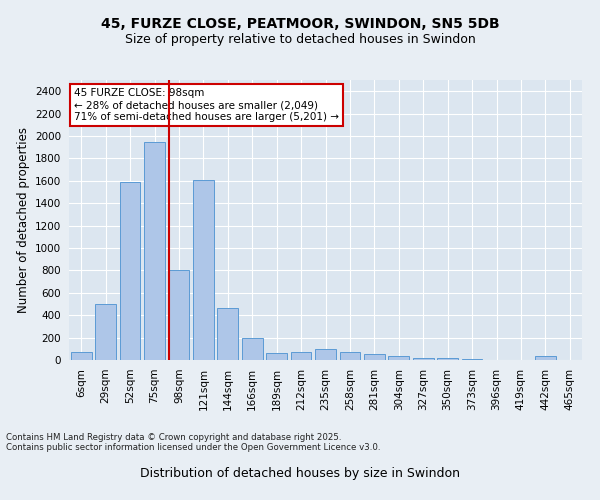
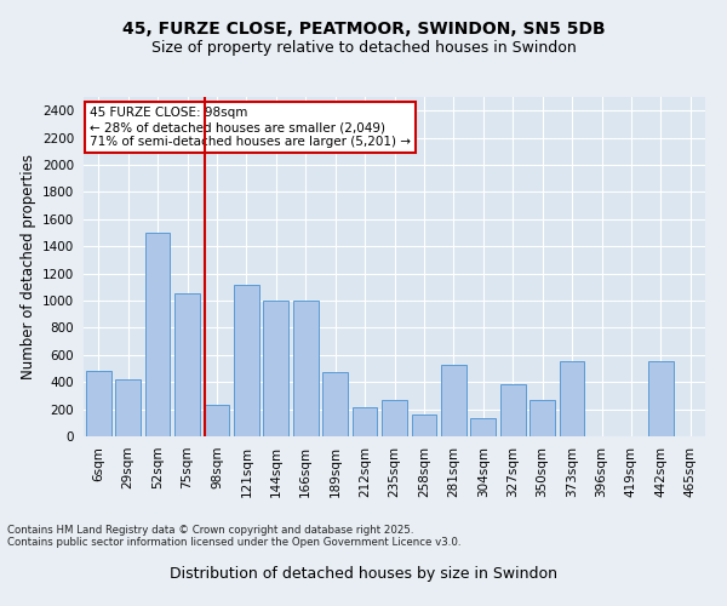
6sqm: 80 -> 480
29sqm: 500 -> 420
52sqm: 1590 -> 1500
75sqm: 1950 -> 1050
98sqm: 800 -> 230
121sqm: 1610 -> 1120
144sqm: 460 -> 1000
166sqm: 200 -> 1000
189sqm: 60 -> 470
212sqm: 80 -> 210
235sqm: 100 -> 270
258sqm: 80 -> 160
281sqm: 60 -> 530
304sqm: 40 -> 130
327sqm: 20 -> 380
350sqm: 20 -> 270
373sqm: 0 -> 550
442sqm: 40 -> 550
